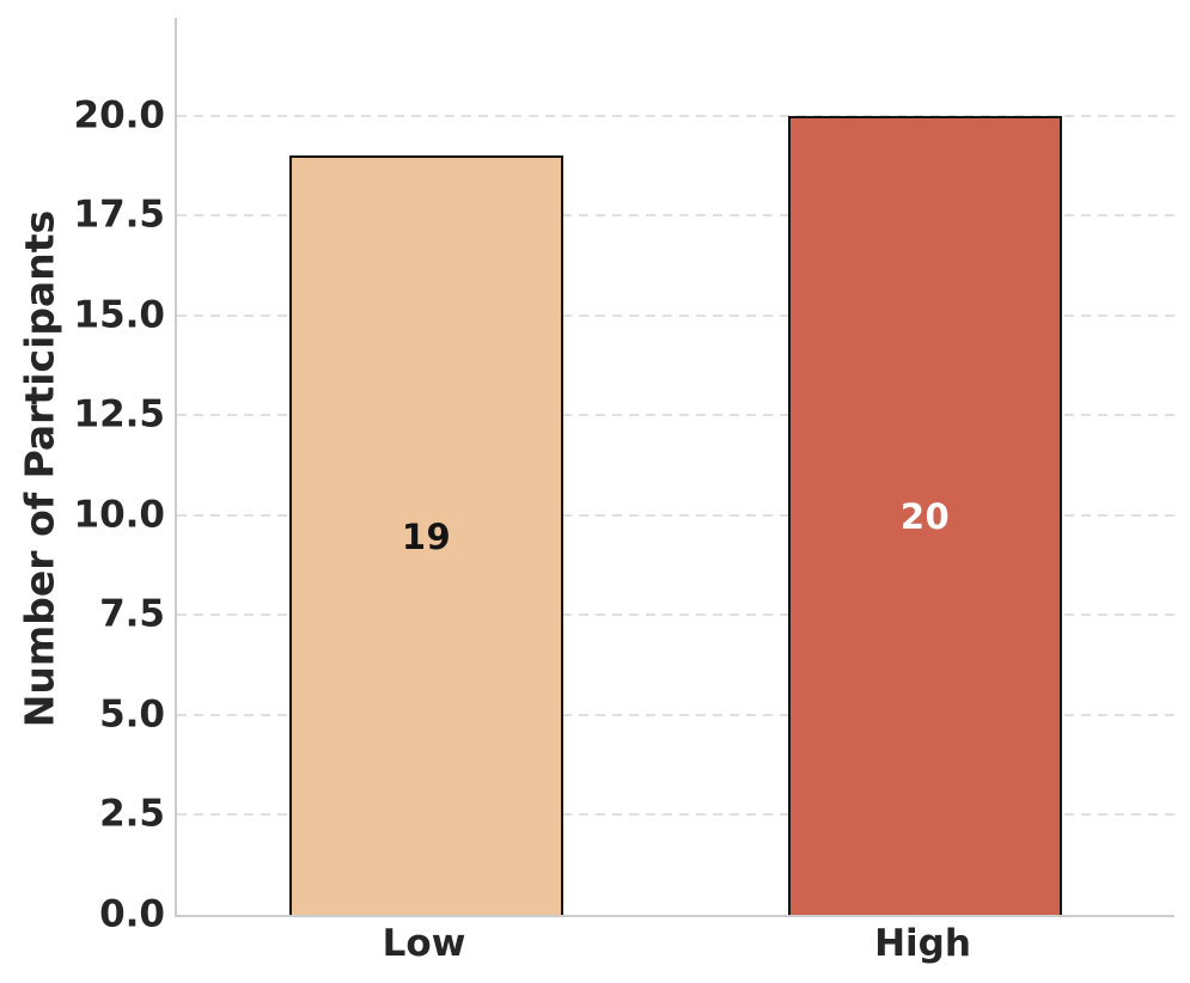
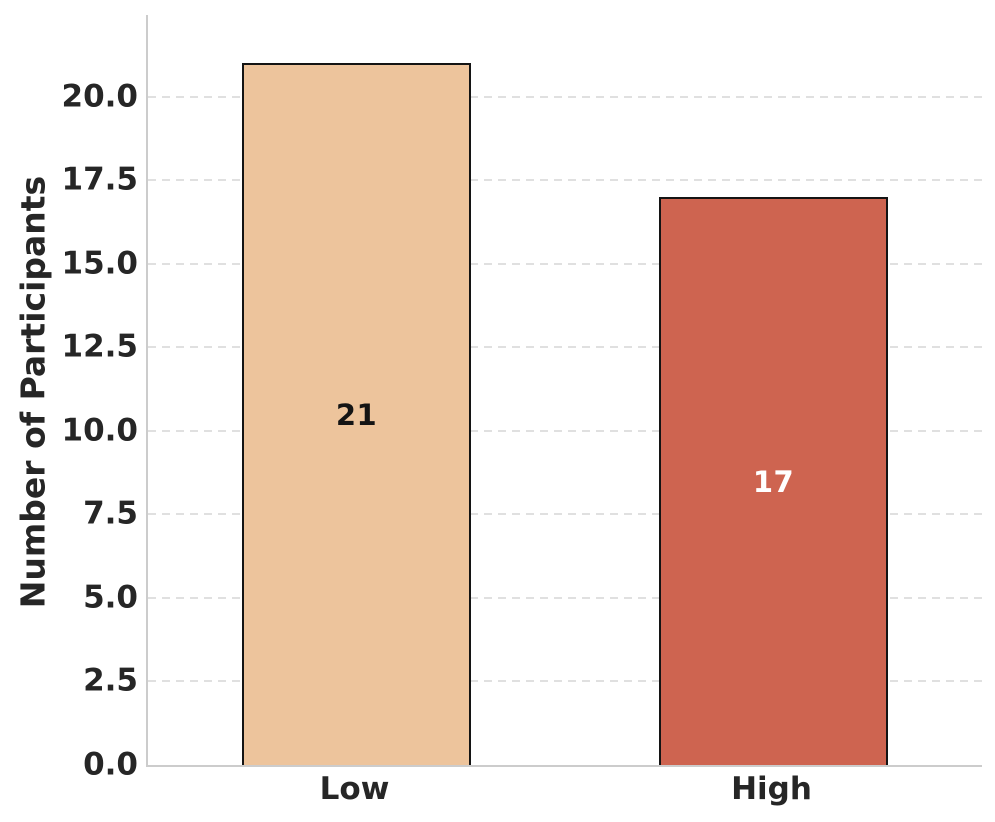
Low: 19 -> 21
High: 20 -> 17
